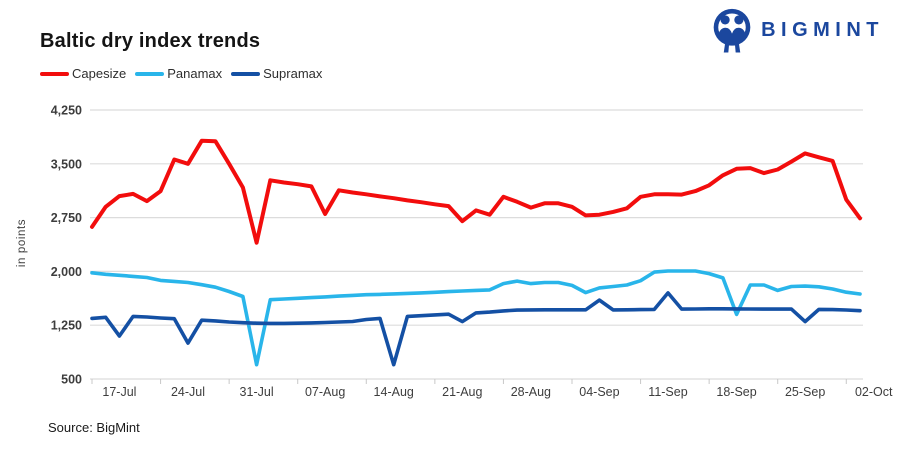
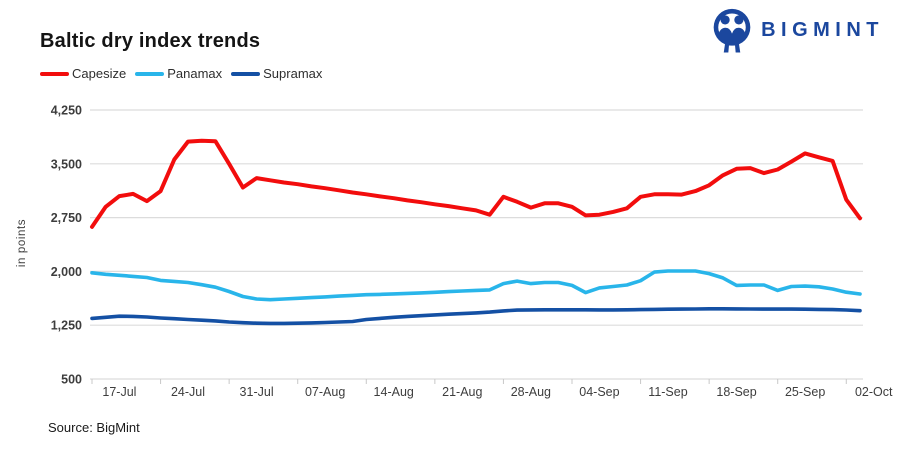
Supramax/17-Jul: 1100 -> 1400
Capesize/24-Jul: 3500 -> 3800
Supramax/24-Jul: 1000 -> 1300
Capesize/31-Jul: 2400 -> 3300
Panamax/31-Jul: 700 -> 1600
Capesize/07-Aug: 2800 -> 3200
Supramax/14-Aug: 700 -> 1400
Capesize/21-Aug: 2700 -> 2900
Supramax/21-Aug: 1300 -> 1400
Supramax/04-Sep: 1600 -> 1500
Supramax/11-Sep: 1700 -> 1500
Panamax/18-Sep: 1400 -> 1800
Supramax/25-Sep: 1300 -> 1500
